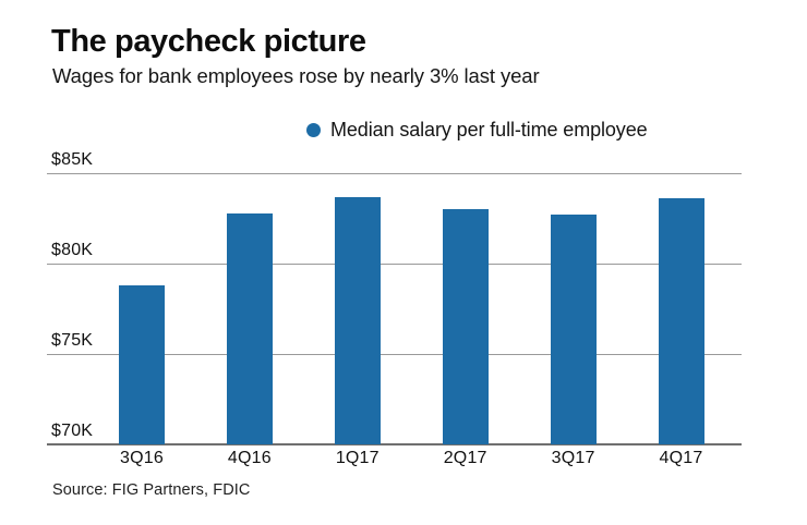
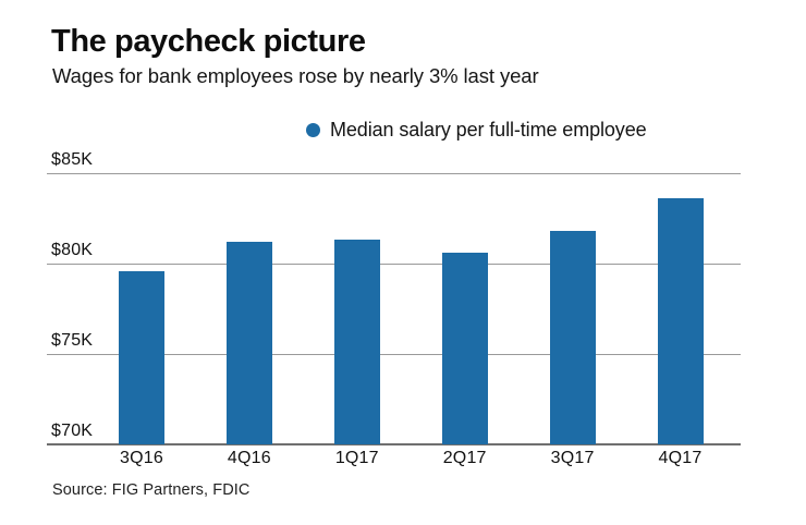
3Q16: $78.8K -> $79.6K
4Q16: $82.8K -> $81.2K
1Q17: $83.7K -> $81.3K
2Q17: $83.0K -> $80.6K
3Q17: $82.7K -> $81.8K
